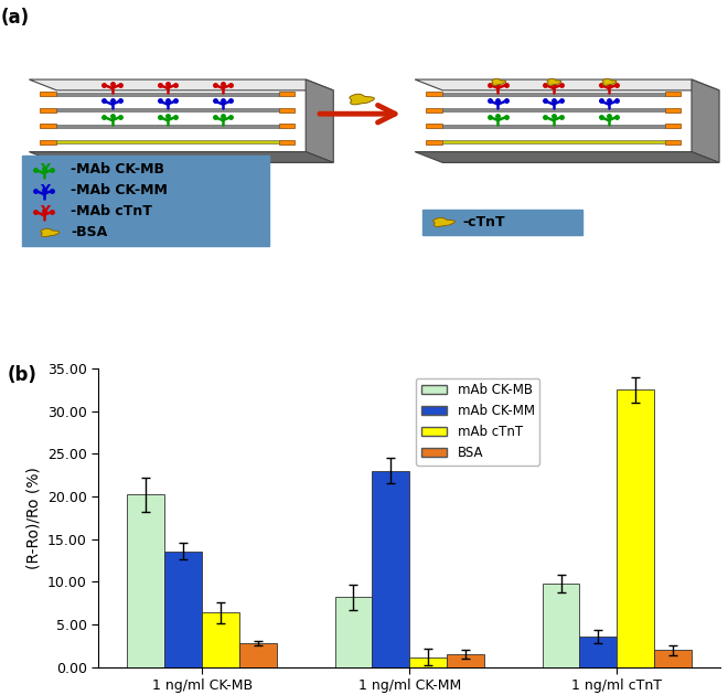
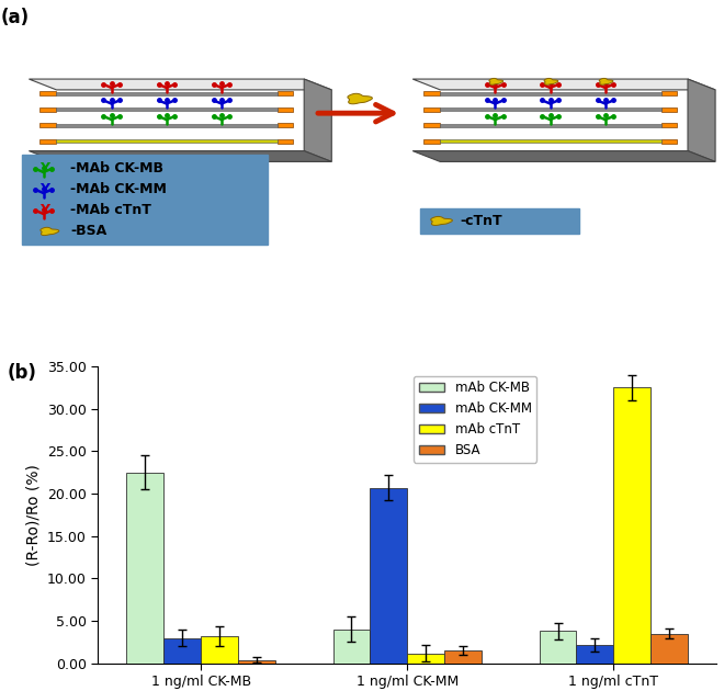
mAb CK-MB/1 ng/ml CK-MB: 20.2 -> 22.5
mAb CK-MM/1 ng/ml CK-MB: 13.6 -> 3.0
mAb cTnT/1 ng/ml CK-MB: 6.4 -> 3.2
BSA/1 ng/ml CK-MB: 2.8 -> 0.4
mAb CK-MB/1 ng/ml CK-MM: 8.2 -> 4.0
mAb CK-MM/1 ng/ml CK-MM: 23.0 -> 20.7
mAb CK-MB/1 ng/ml cTnT: 9.8 -> 3.8
mAb CK-MM/1 ng/ml cTnT: 3.6 -> 2.2
BSA/1 ng/ml cTnT: 2.0 -> 3.5
